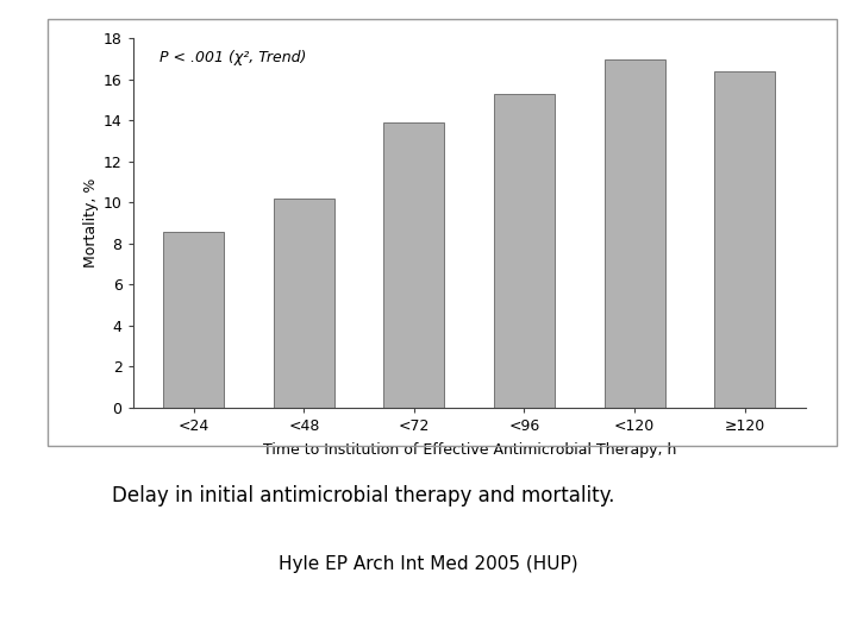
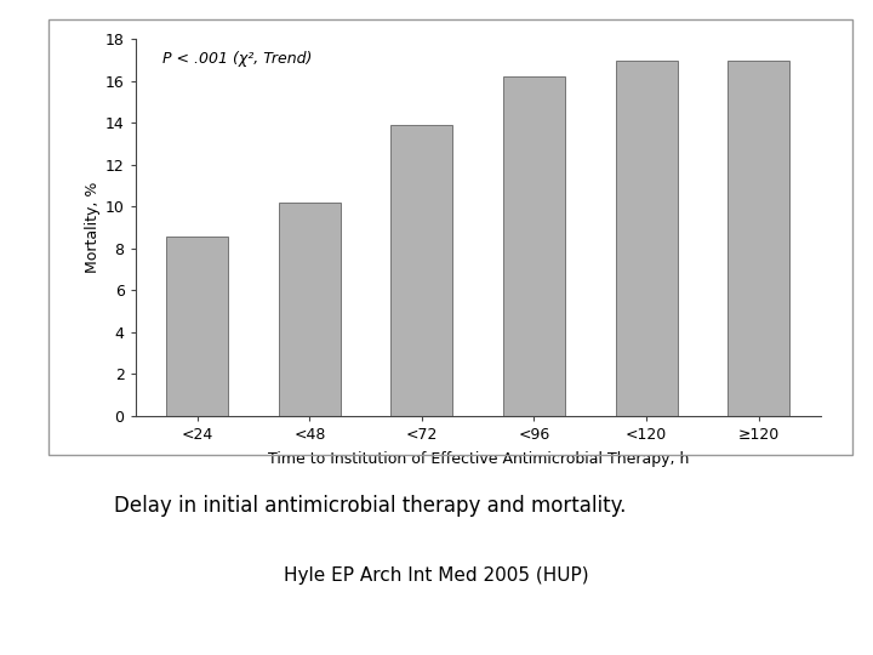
<96: 15.3 -> 16.2
≥120: 16.4 -> 17.0
